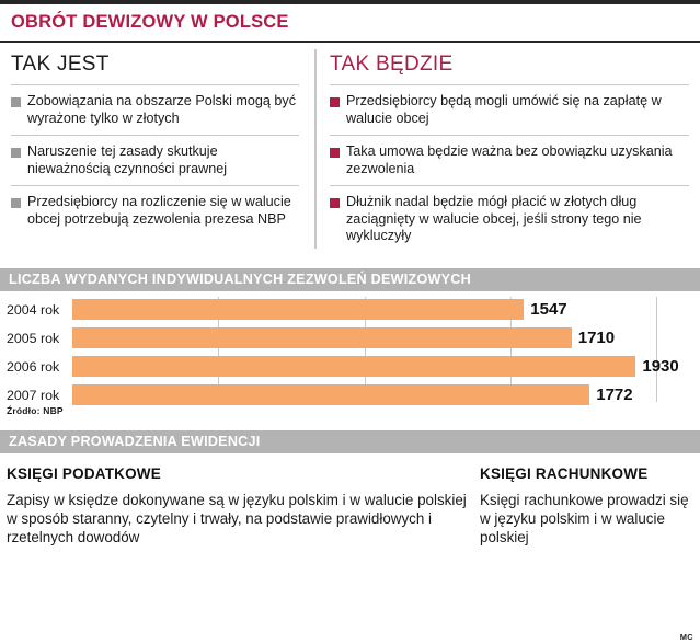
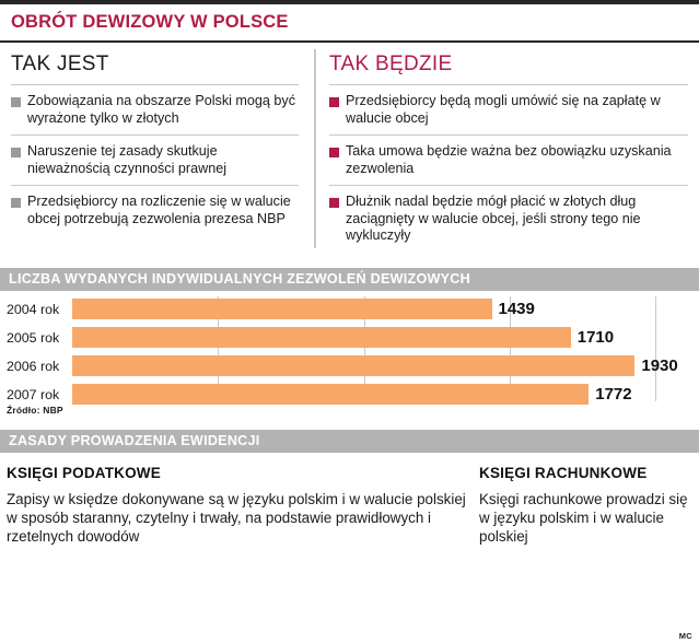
2004 rok: 1547 -> 1439
